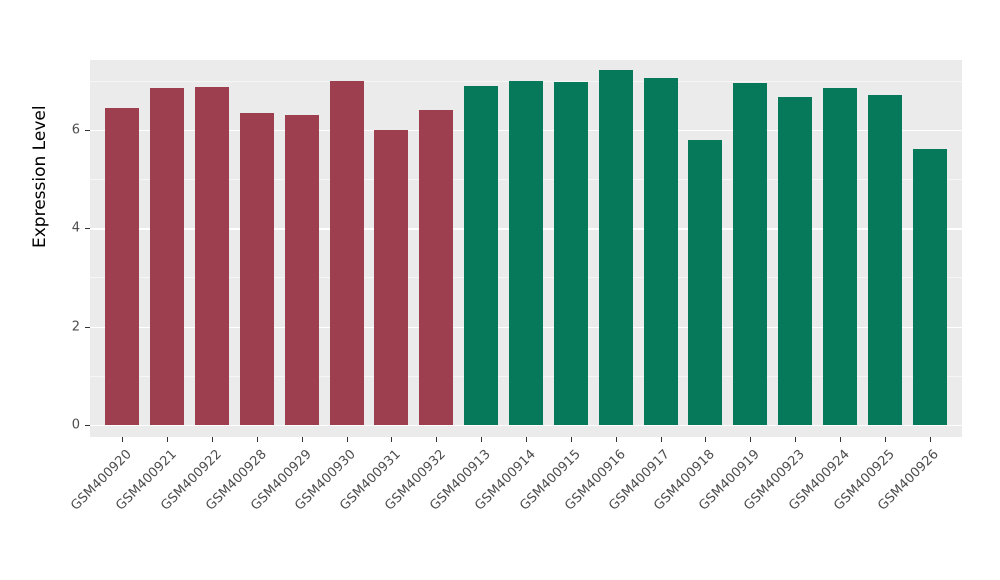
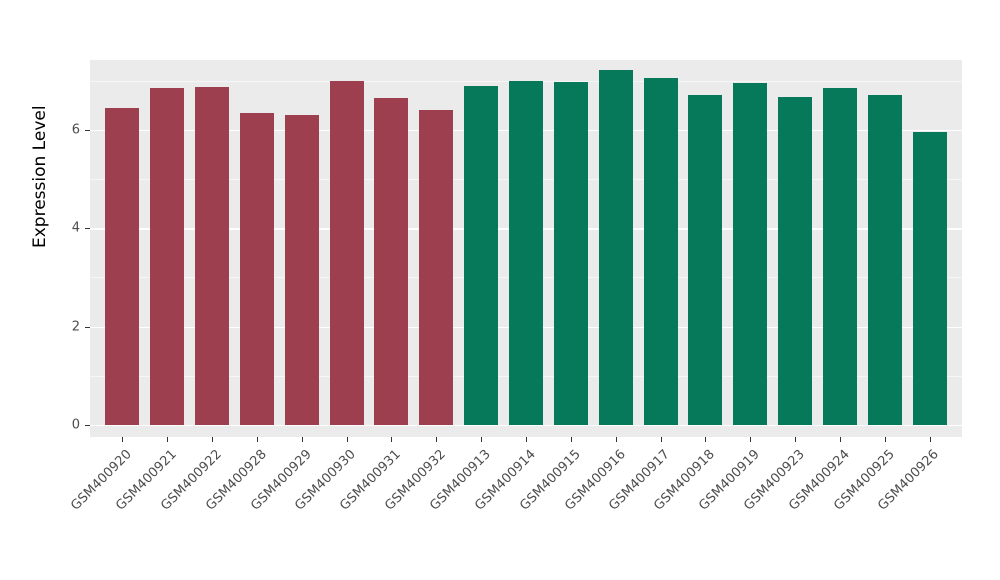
GSM400931: 6.0 -> 6.7
GSM400918: 5.8 -> 6.7
GSM400926: 5.6 -> 6.0
